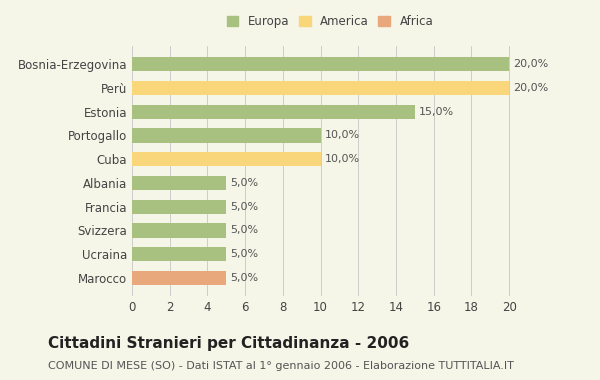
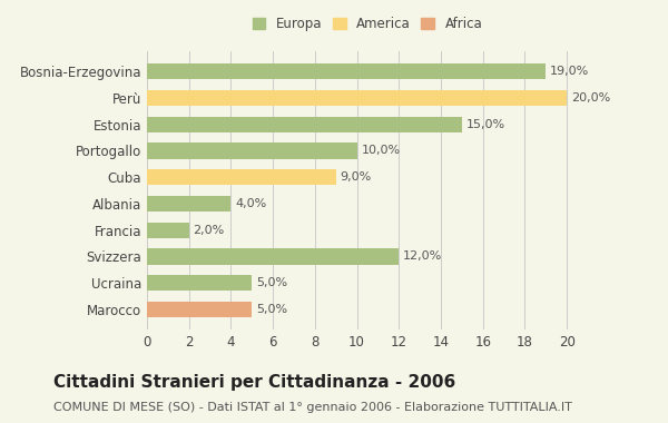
Bosnia-Erzegovina: 20,0% -> 19,0%
Cuba: 10,0% -> 9,0%
Albania: 5,0% -> 4,0%
Francia: 5,0% -> 2,0%
Svizzera: 5,0% -> 12,0%
